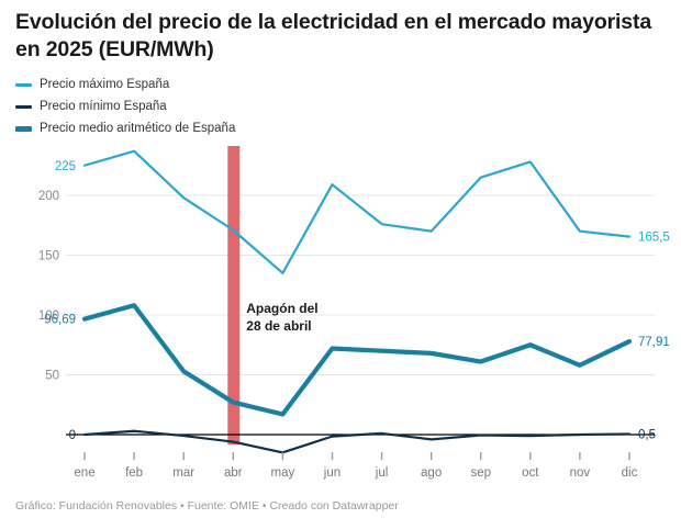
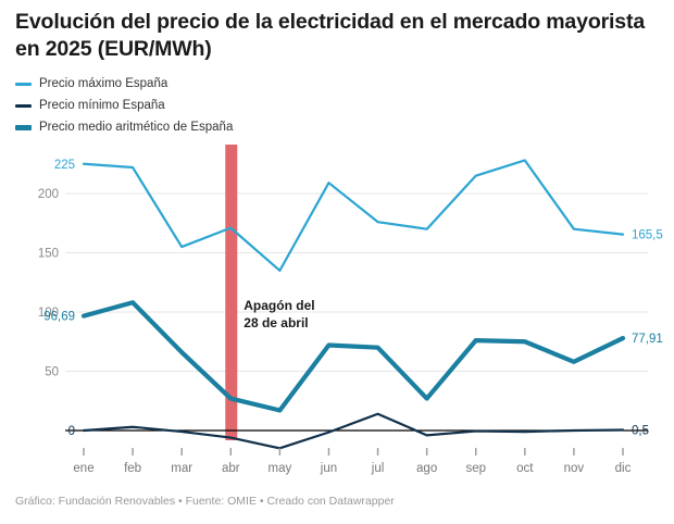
Precio máximo España/feb: 237 -> 222
Precio máximo España/mar: 198 -> 155
Precio medio aritmético de España/mar: 53 -> 66
Precio mínimo España/jul: 1 -> 14
Precio medio aritmético de España/ago: 68 -> 27
Precio medio aritmético de España/sep: 61 -> 76
